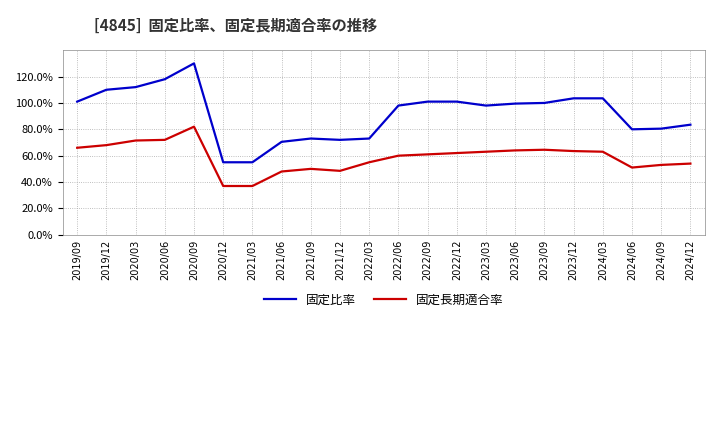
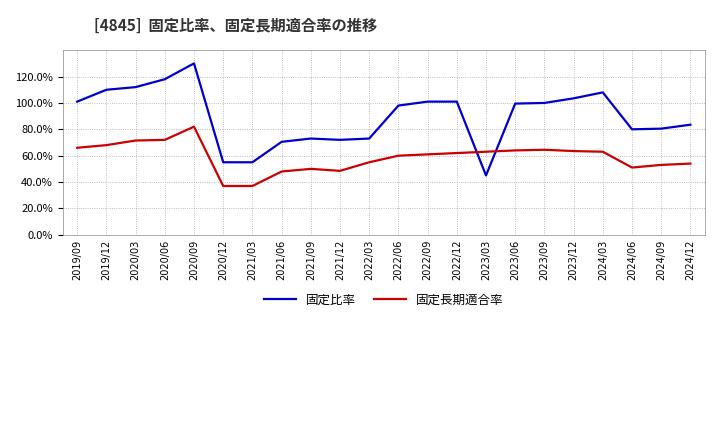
固定比率/2023/03: 98% -> 45%
固定比率/2024/03: 104% -> 108%
